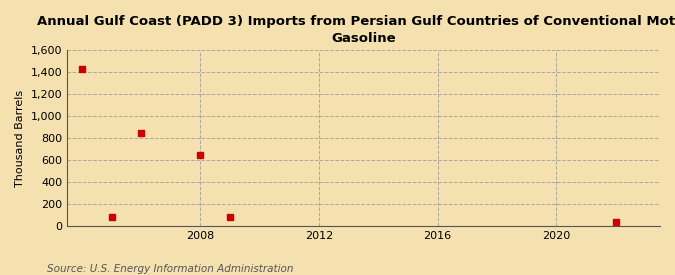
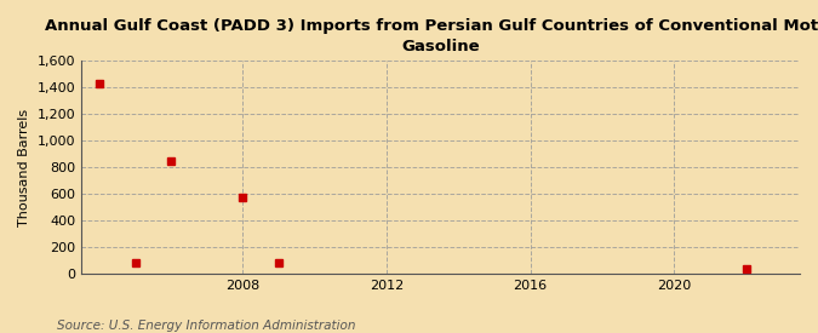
2008: 650 -> 570
